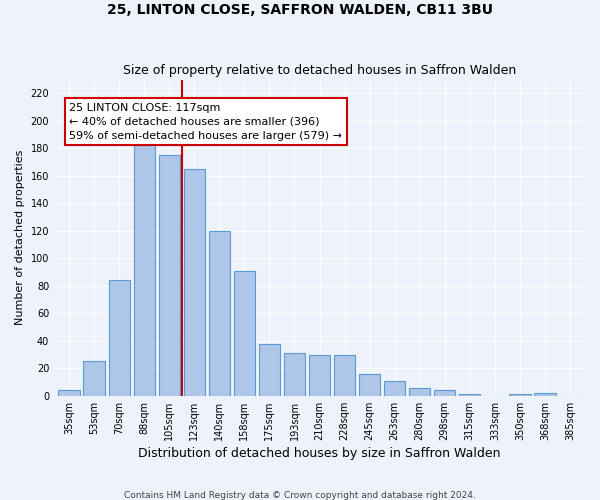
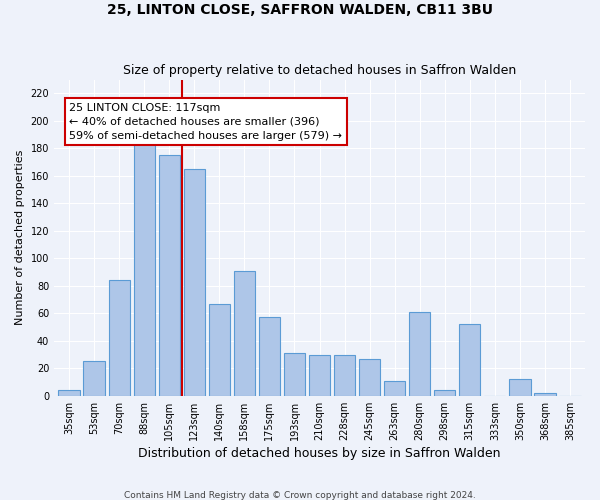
140sqm: 120 -> 67
175sqm: 38 -> 57
245sqm: 16 -> 27
280sqm: 6 -> 61
315sqm: 1 -> 52
350sqm: 1 -> 12
